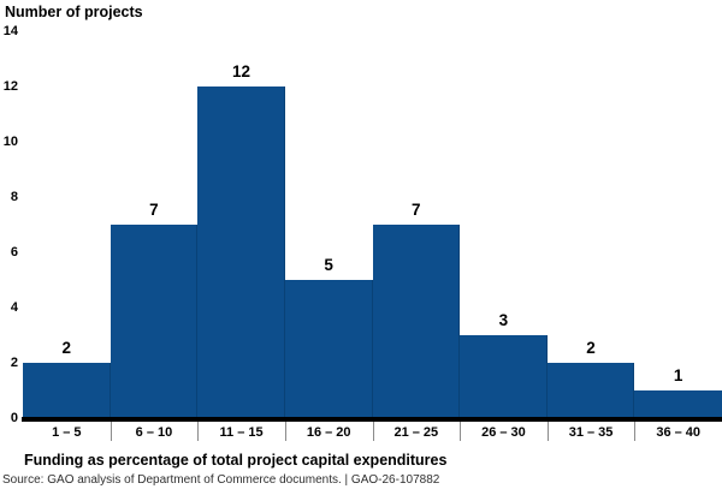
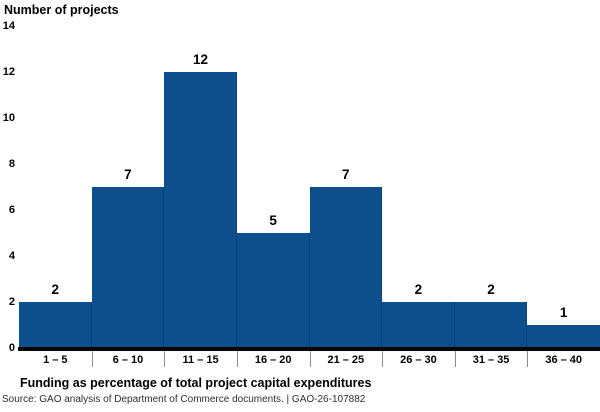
26 – 30: 3 -> 2
